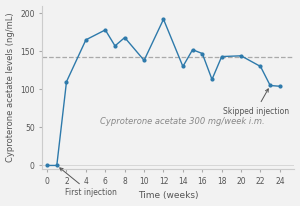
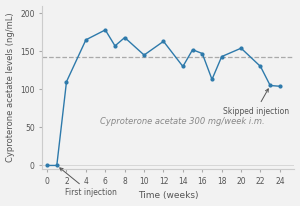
10: 138 -> 145
12: 192 -> 163
20: 144 -> 154
